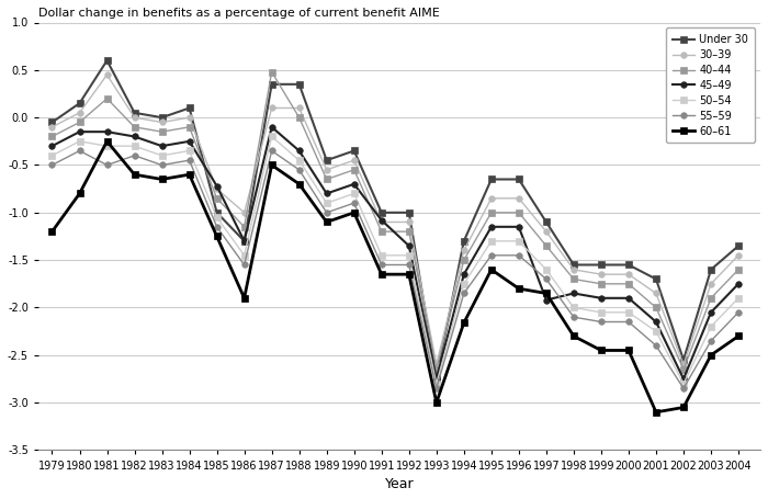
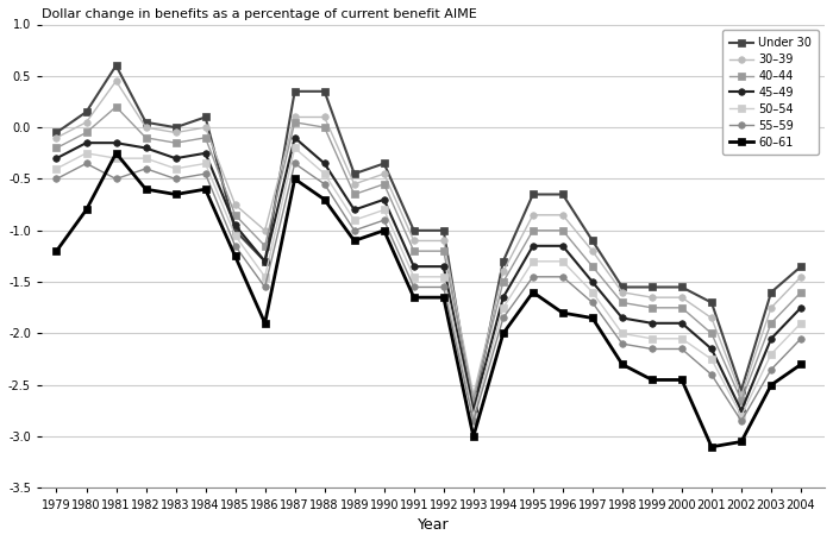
45–49/1985: -0.72 -> -0.95
40–44/1987: 0.48 -> 0.05
45–49/1991: -1.08 -> -1.35
60–61/1994: -2.16 -> -2.00
45–49/1997: -1.92 -> -1.50
